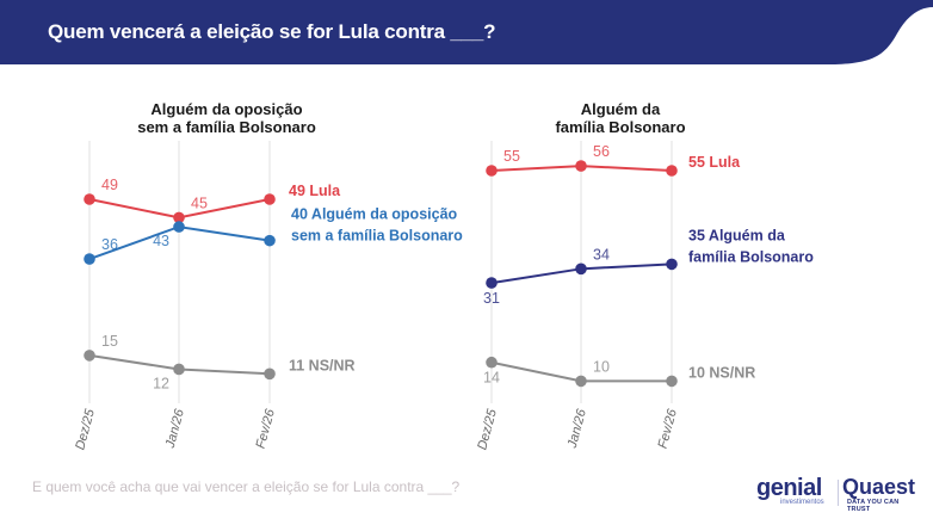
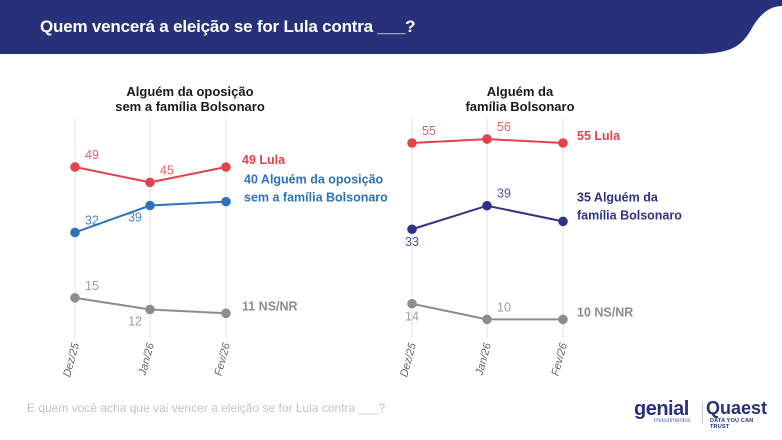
Alguém da oposição sem a família Bolsonaro/Alguém da oposição sem a família Bolsonaro/Dez/25: 36 -> 32
Alguém da oposição sem a família Bolsonaro/Alguém da oposição sem a família Bolsonaro/Jan/26: 43 -> 39
Alguém da família Bolsonaro/Alguém da família Bolsonaro/Dez/25: 31 -> 33
Alguém da família Bolsonaro/Alguém da família Bolsonaro/Jan/26: 34 -> 39
